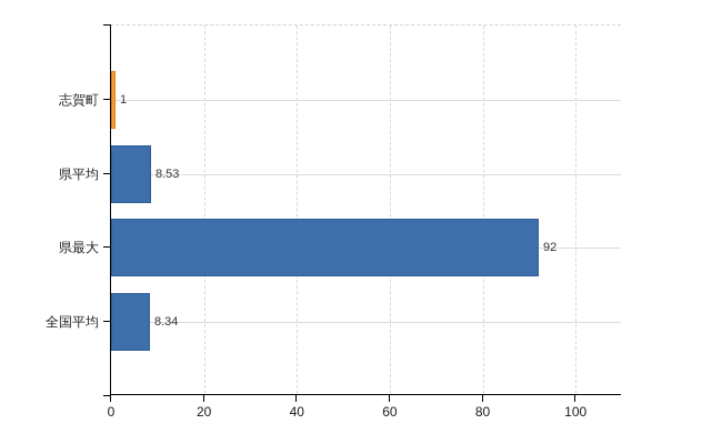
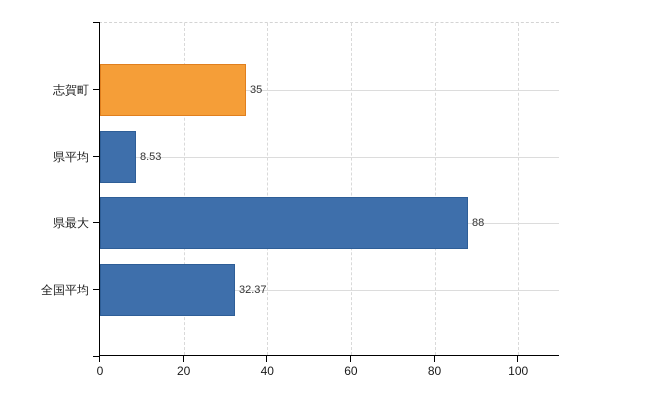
志賀町: 1 -> 35
県最大: 92 -> 88
全国平均: 8.34 -> 32.37
